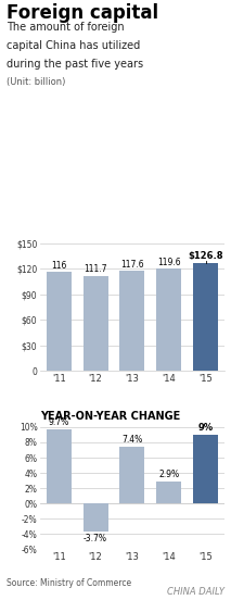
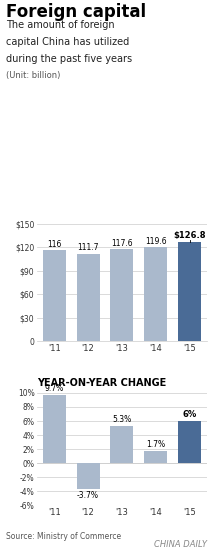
YEAR-ON-YEAR CHANGE/'13: 7.4% -> 5.3%
YEAR-ON-YEAR CHANGE/'14: 2.9% -> 1.7%
YEAR-ON-YEAR CHANGE/'15: 9% -> 6%
